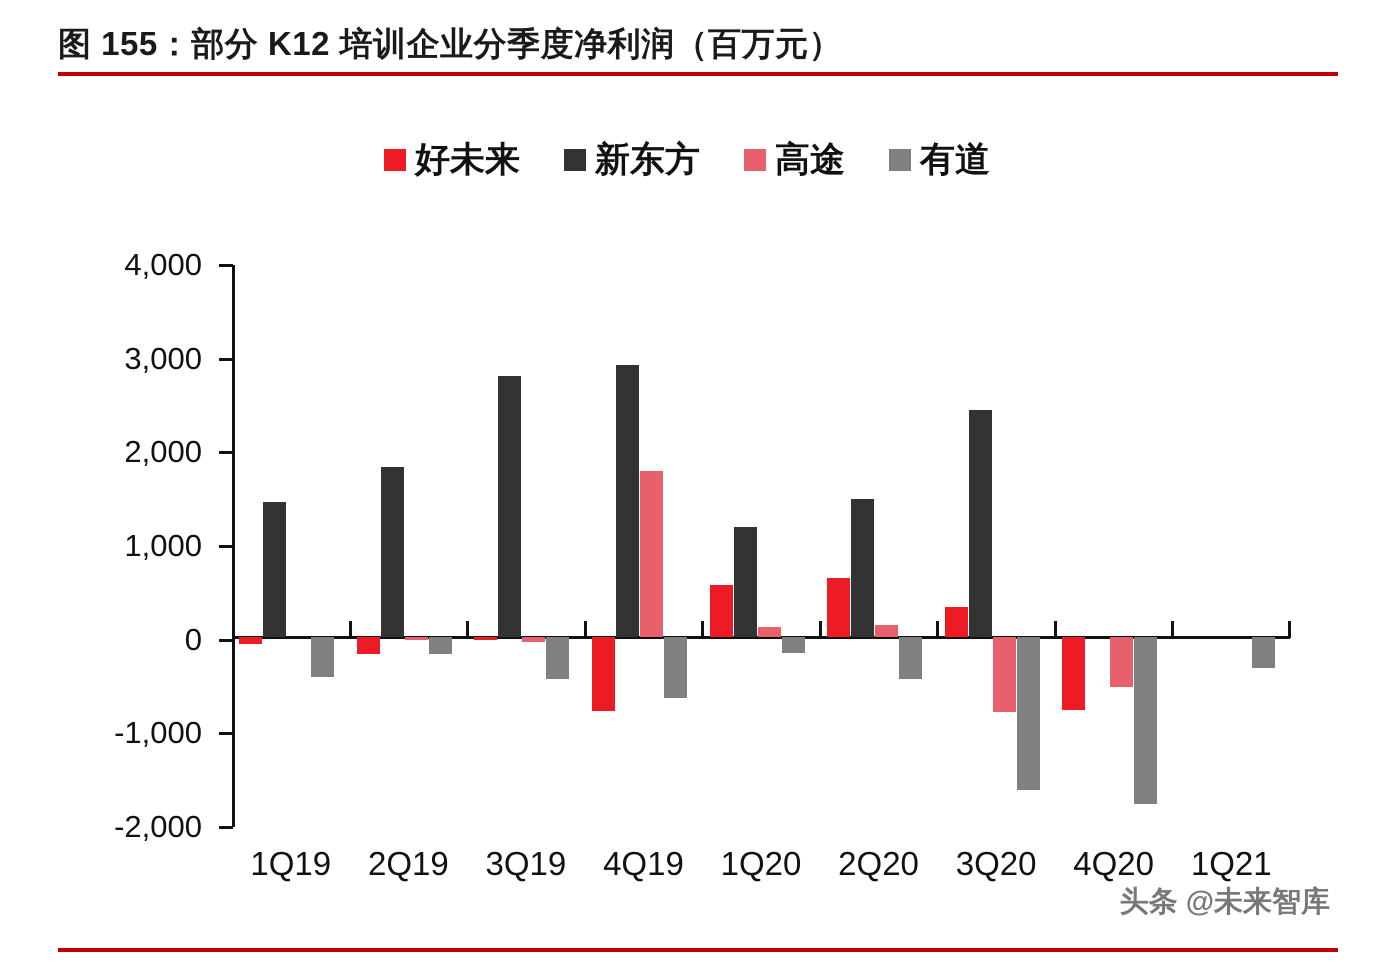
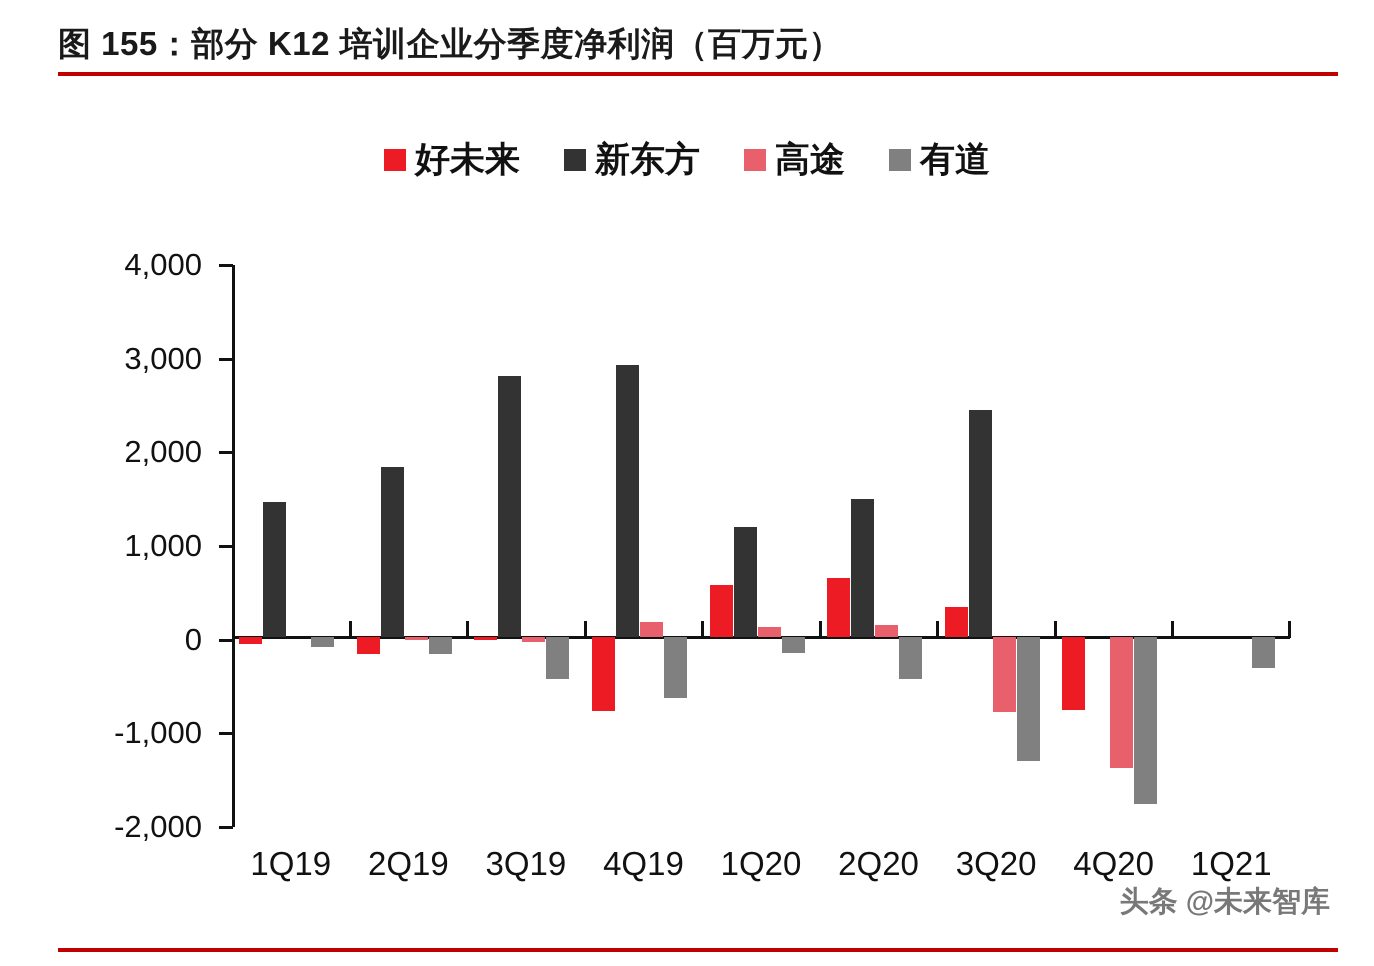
有道/1Q19: -400 -> -100
高途/4Q19: 1800 -> 200
有道/3Q20: -1600 -> -1300
高途/4Q20: -500 -> -1400
